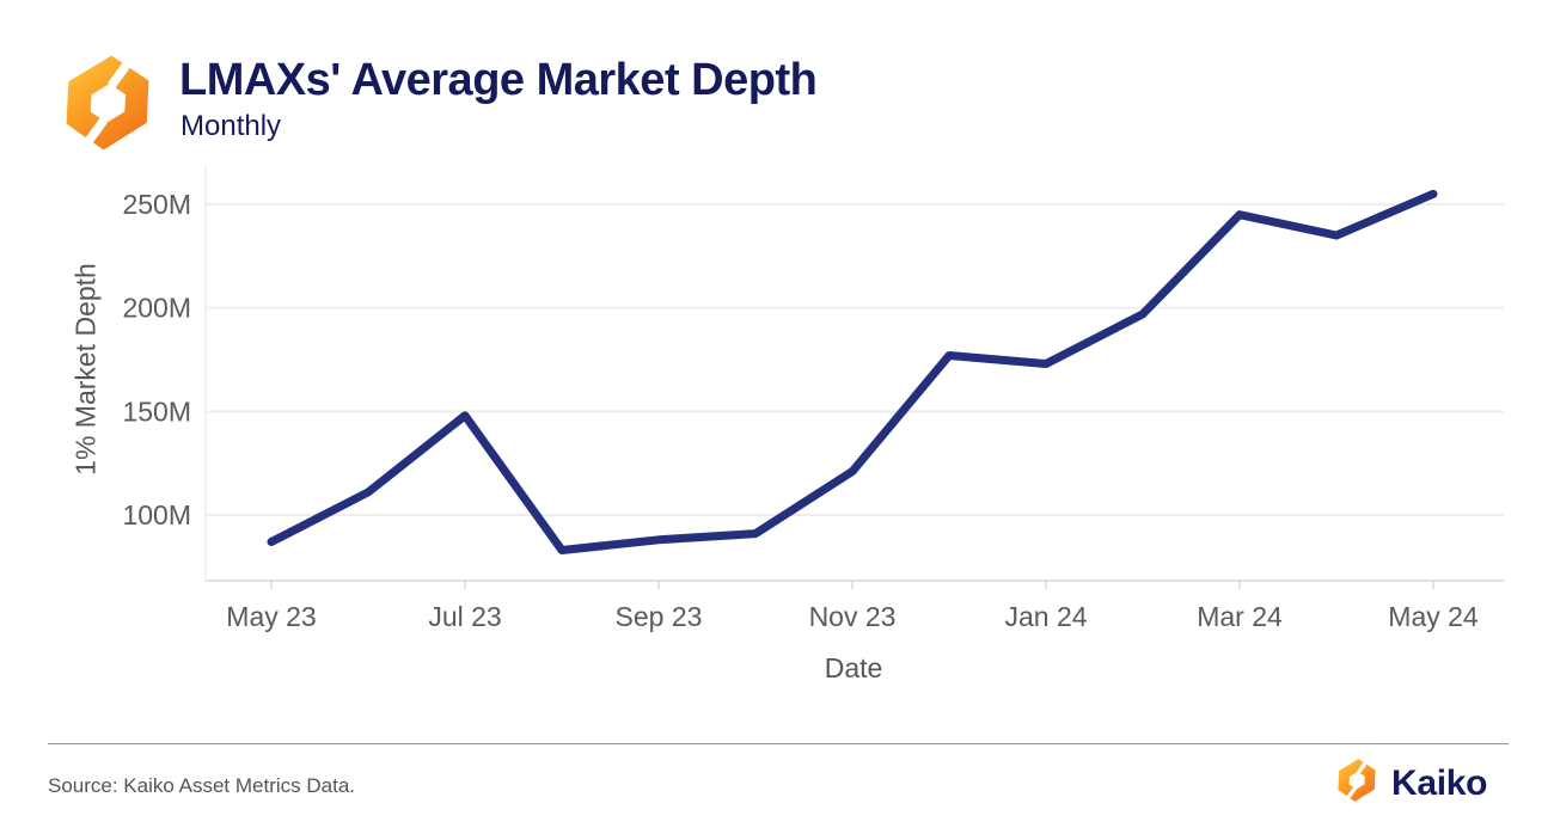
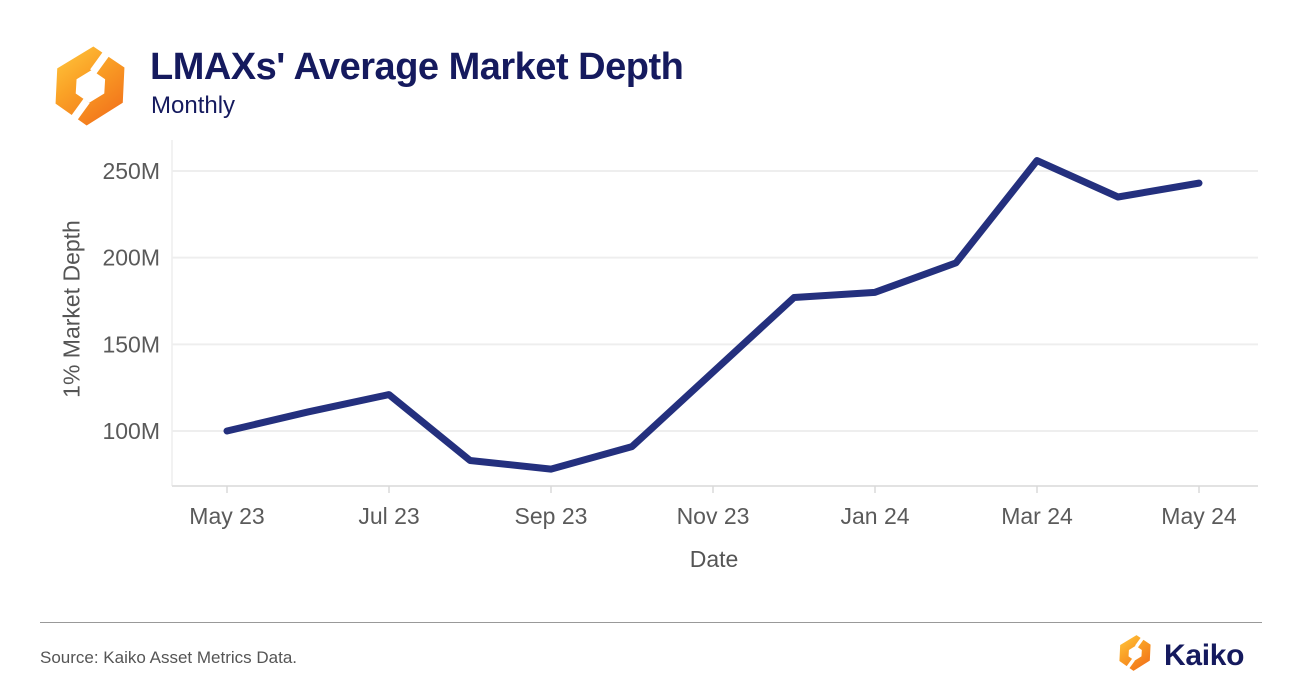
May 23: 87M -> 100M
Jul 23: 148M -> 121M
Sep 23: 88M -> 78M
Nov 23: 121M -> 134M
Jan 24: 173M -> 180M
Mar 24: 245M -> 256M
May 24: 255M -> 243M
